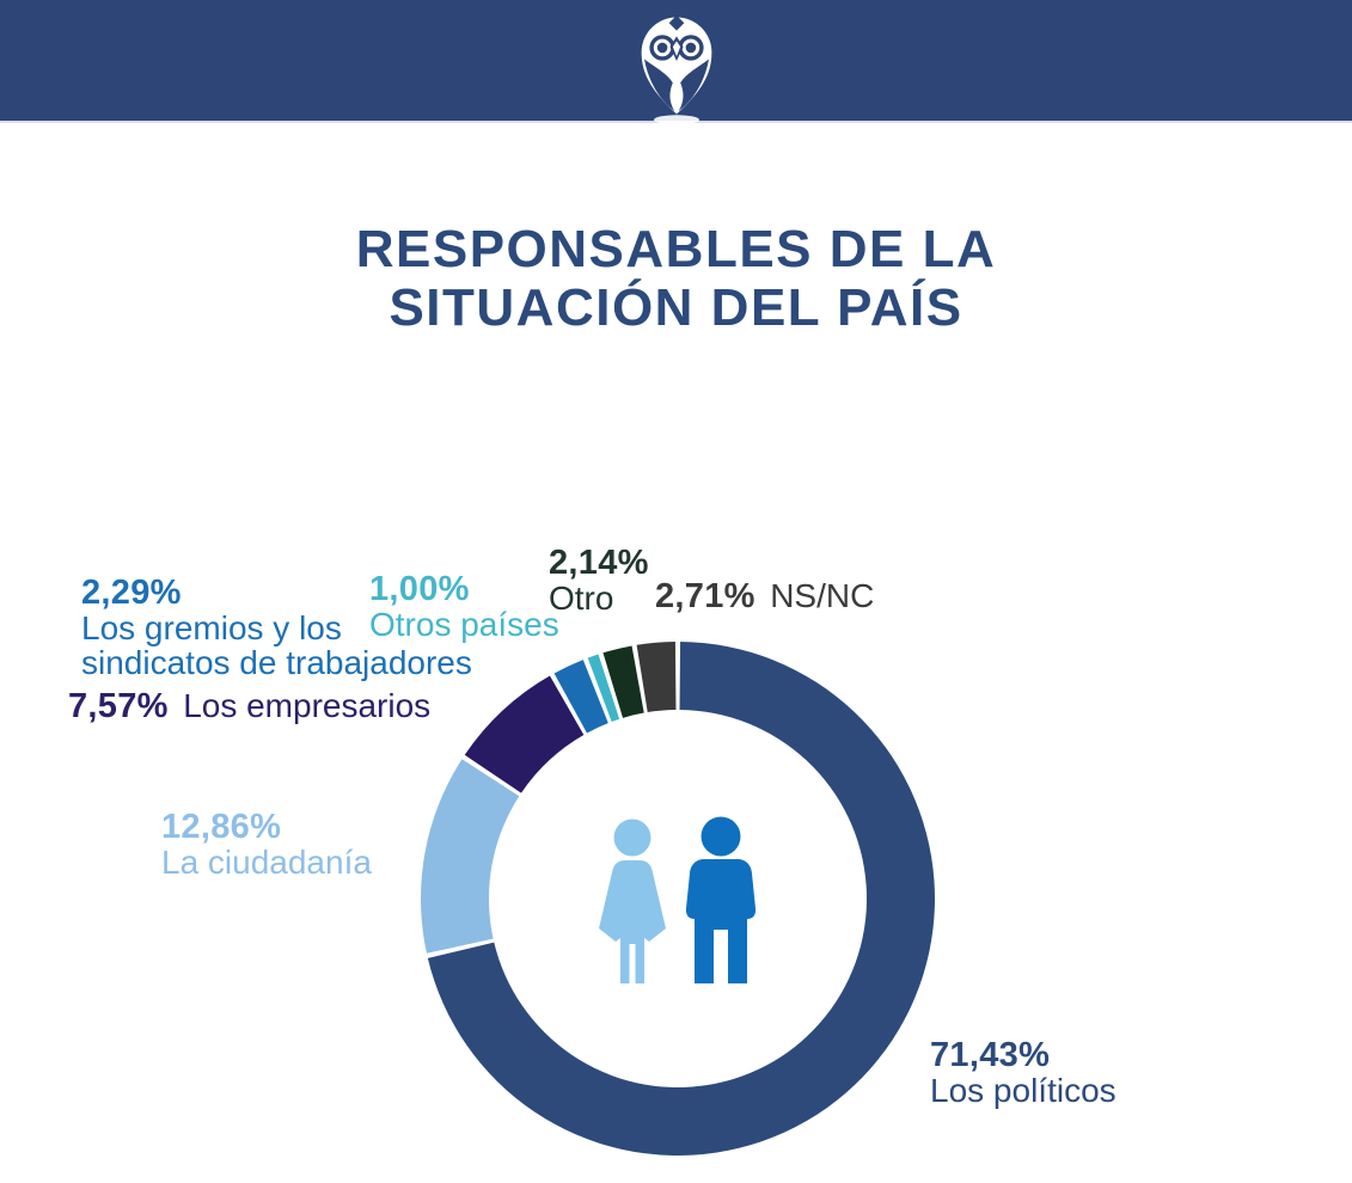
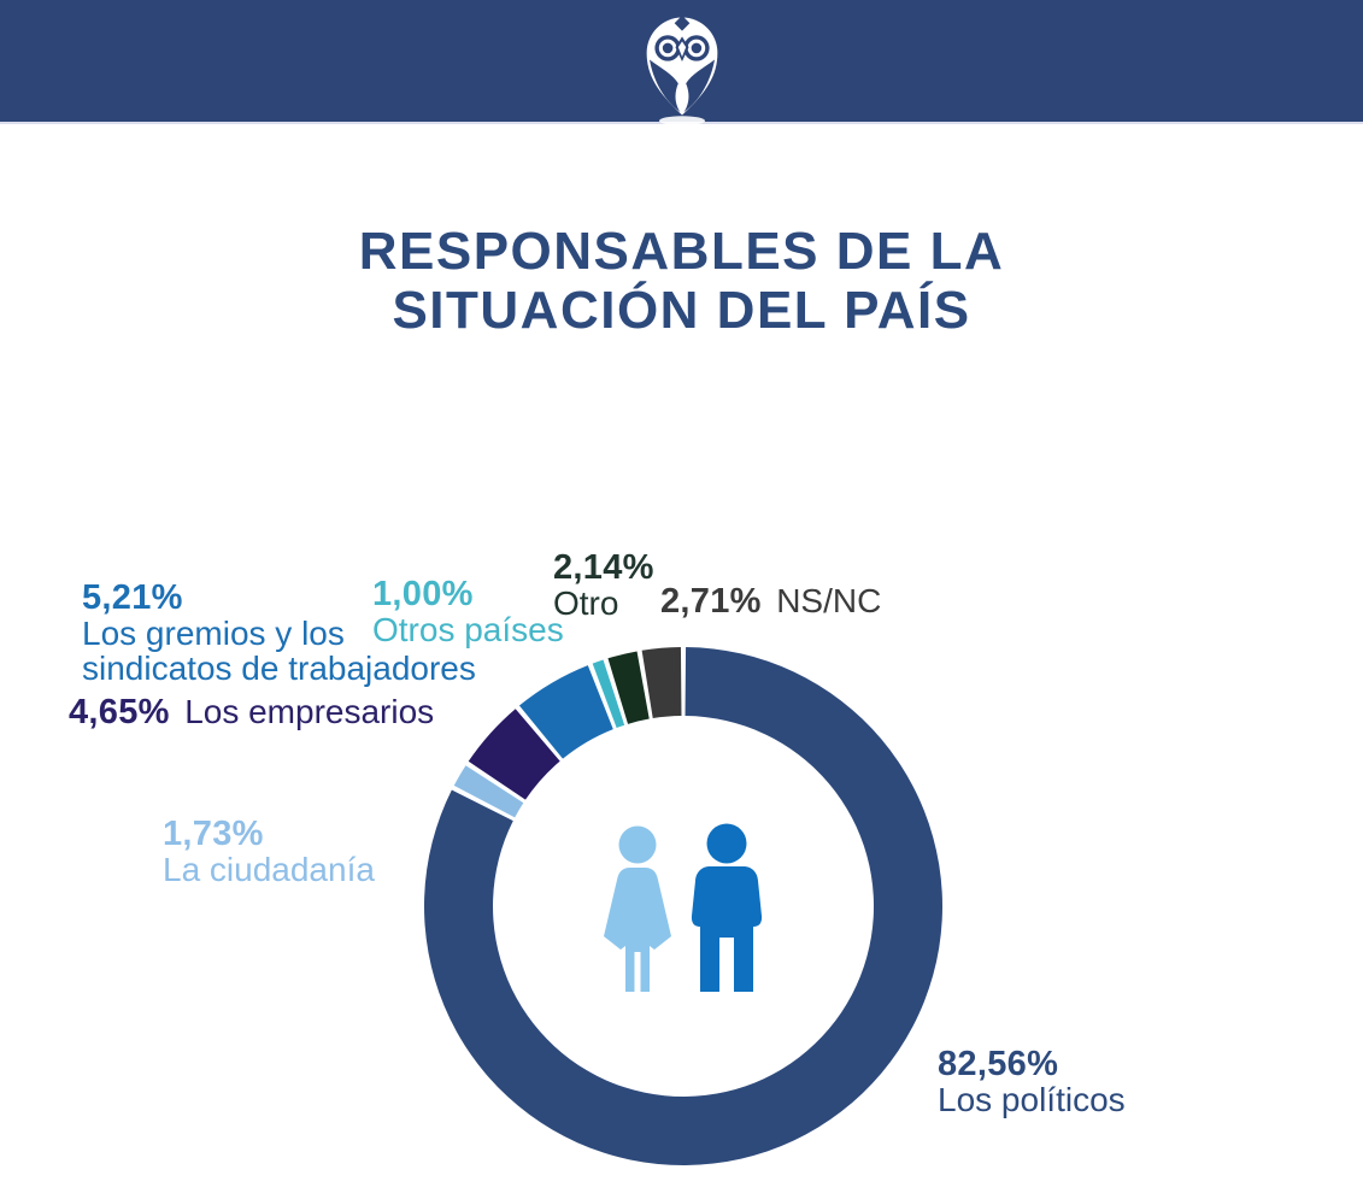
Los políticos: 71,43% -> 82,56%
La ciudadanía: 12,86% -> 1,73%
Los empresarios: 7,57% -> 4,65%
Los gremios y los sindicatos de trabajadores: 2,29% -> 5,21%
